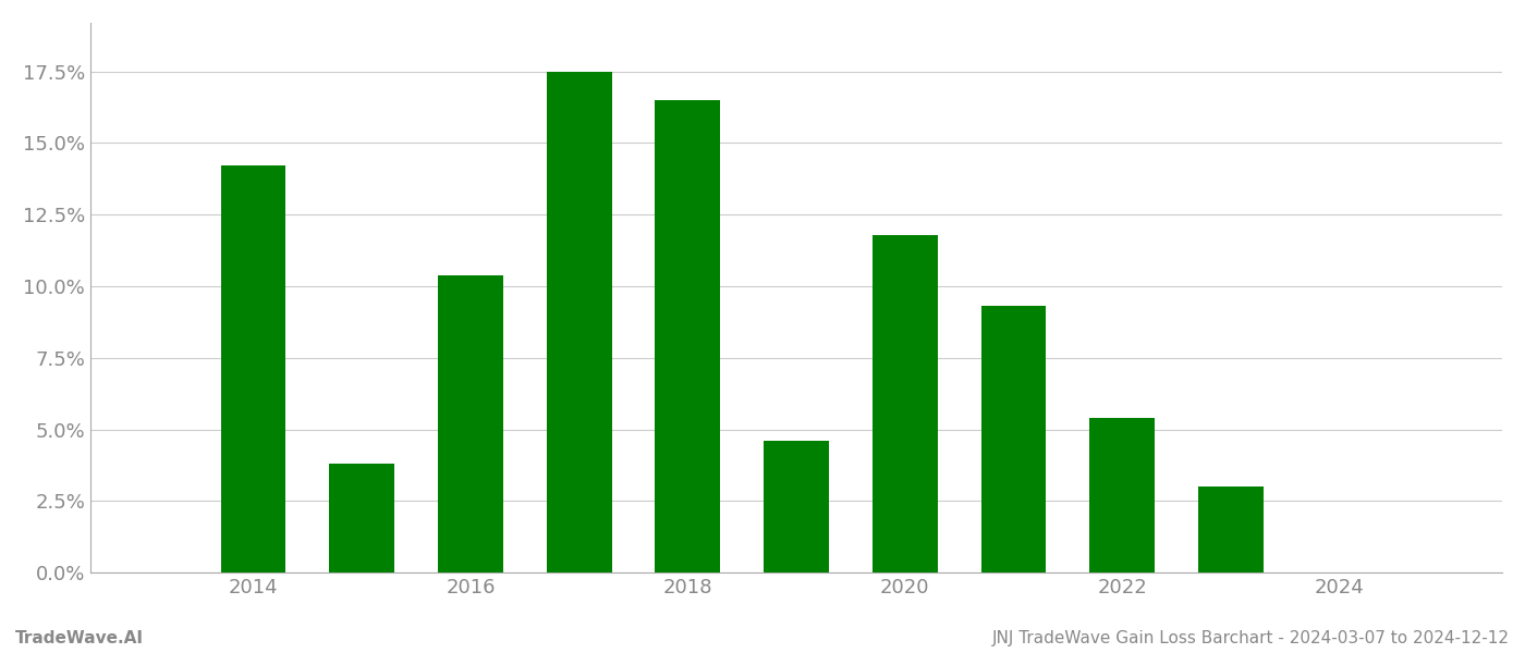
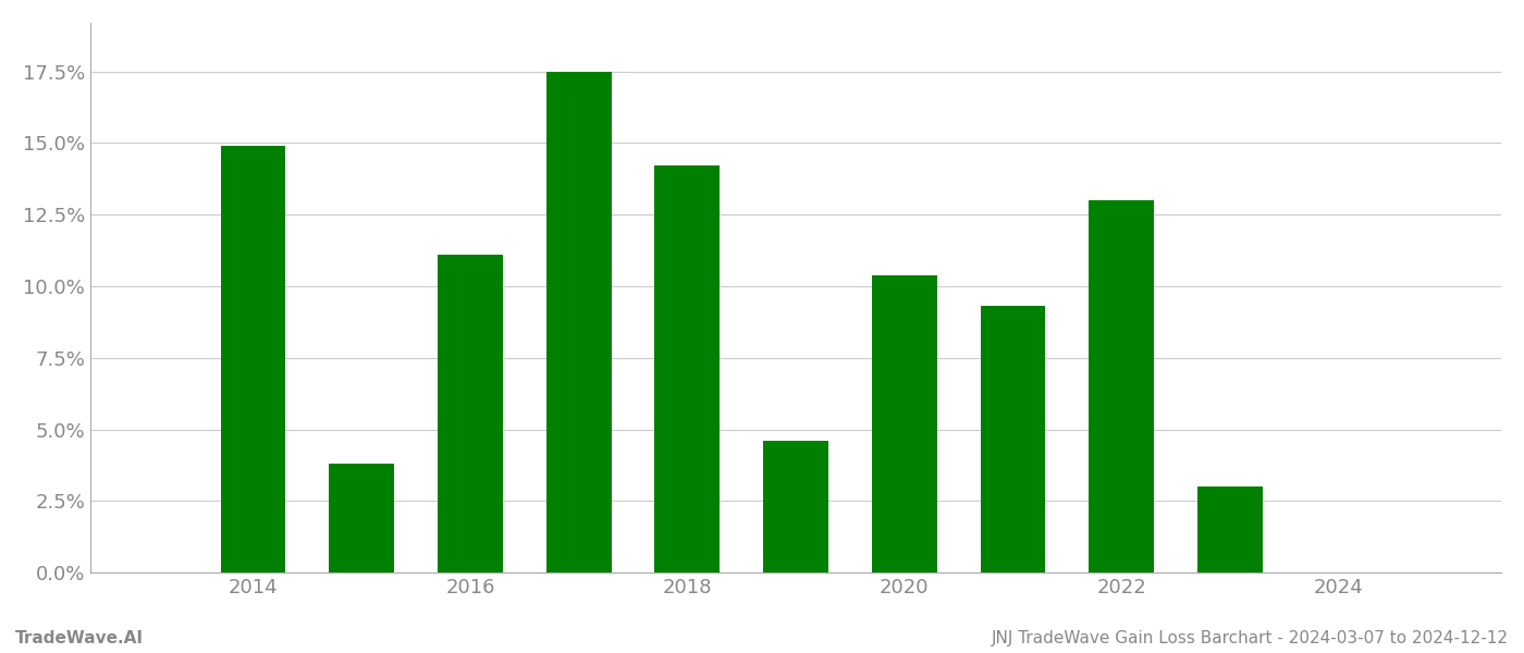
2014: 14.2% -> 14.9%
2016: 10.4% -> 11.1%
2018: 16.5% -> 14.2%
2020: 11.8% -> 10.4%
2022: 5.4% -> 13.0%
